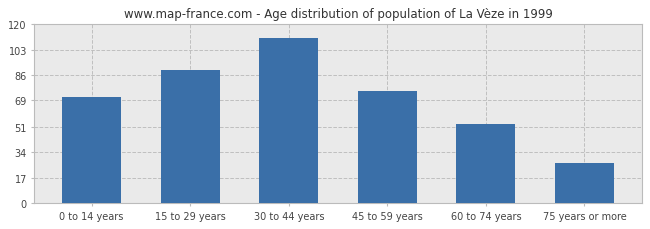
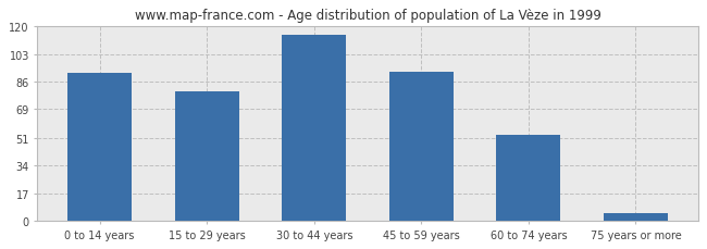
0 to 14 years: 71 -> 91
15 to 29 years: 89 -> 80
30 to 44 years: 111 -> 115
45 to 59 years: 75 -> 92
75 years or more: 27 -> 5
